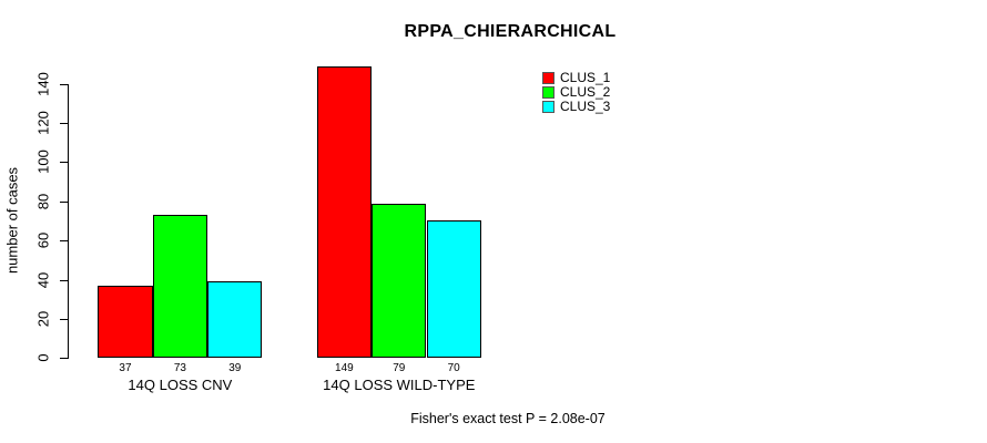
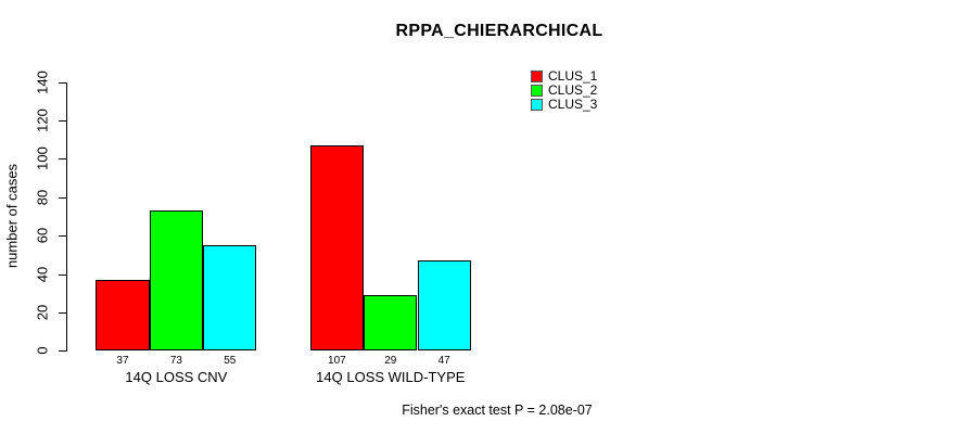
CLUS_3/14Q LOSS CNV: 39 -> 55
CLUS_1/14Q LOSS WILD-TYPE: 149 -> 107
CLUS_2/14Q LOSS WILD-TYPE: 79 -> 29
CLUS_3/14Q LOSS WILD-TYPE: 70 -> 47
